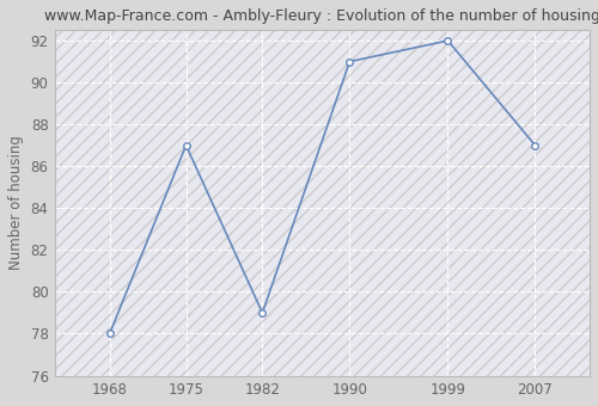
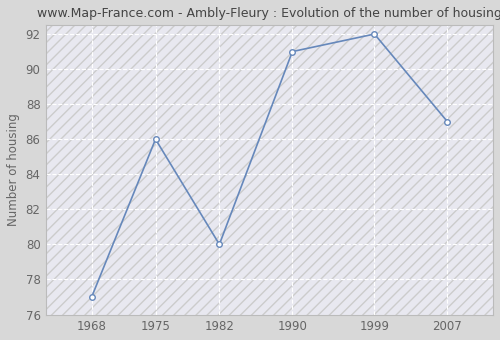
1968: 78 -> 77
1975: 87 -> 86
1982: 79 -> 80
